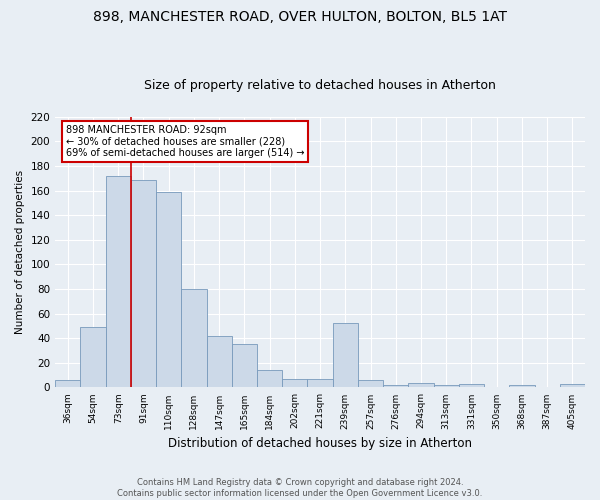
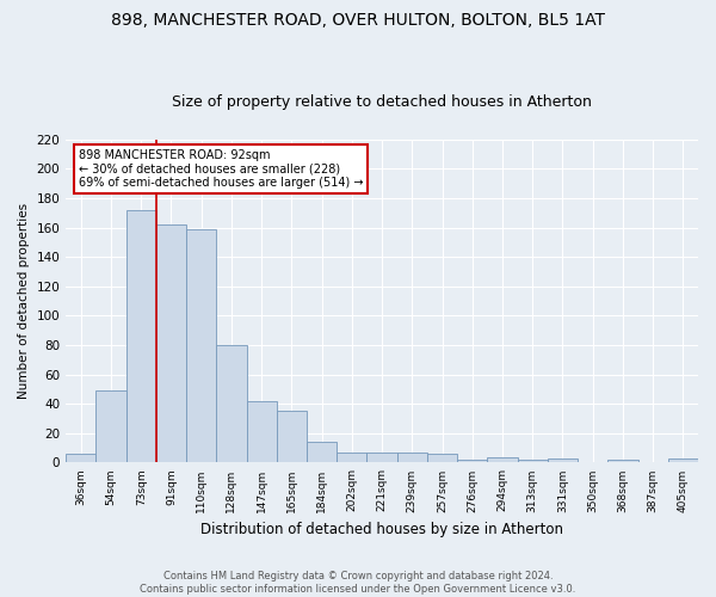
91sqm: 169 -> 162
239sqm: 52 -> 7
